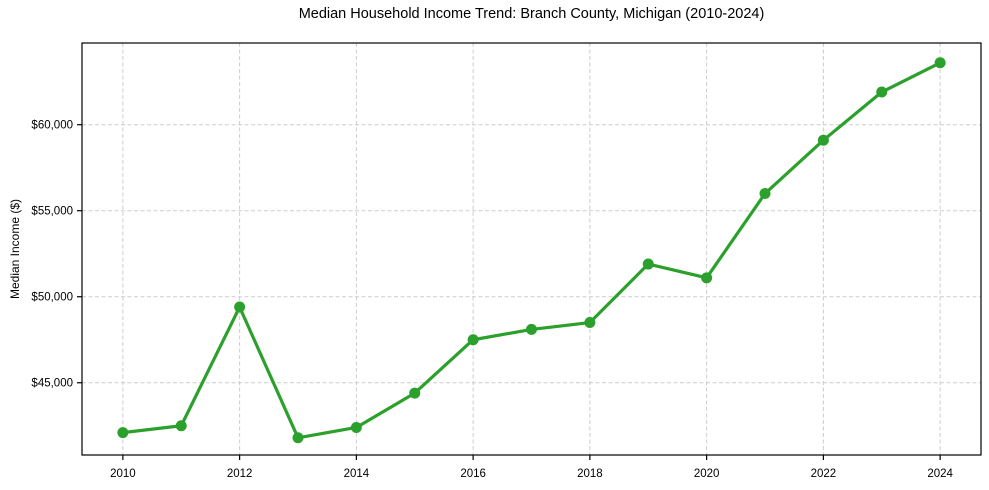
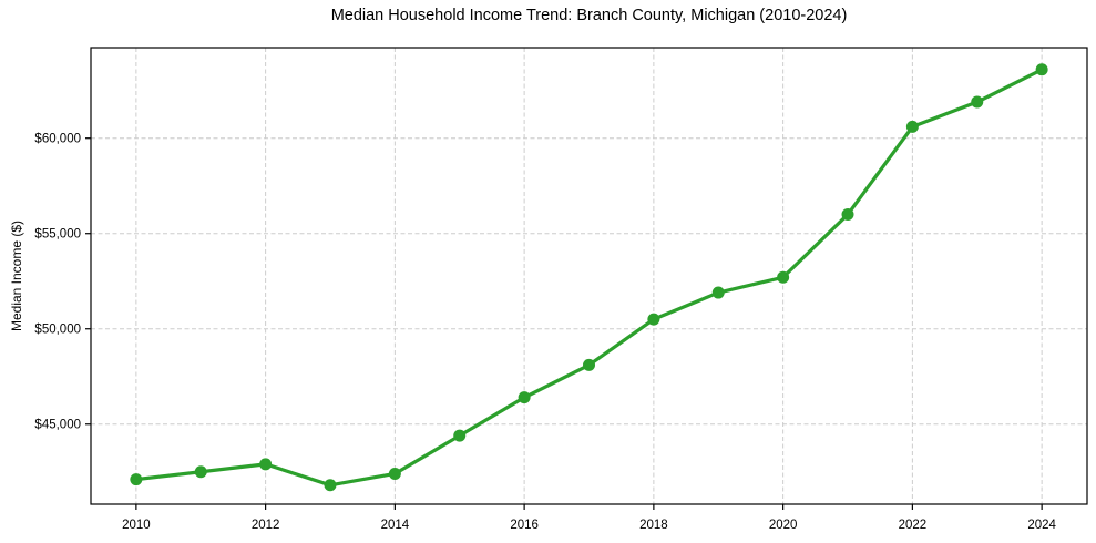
2012: $49400 -> $42900
2016: $47500 -> $46400
2018: $48500 -> $50500
2020: $51100 -> $52700
2022: $59100 -> $60600
